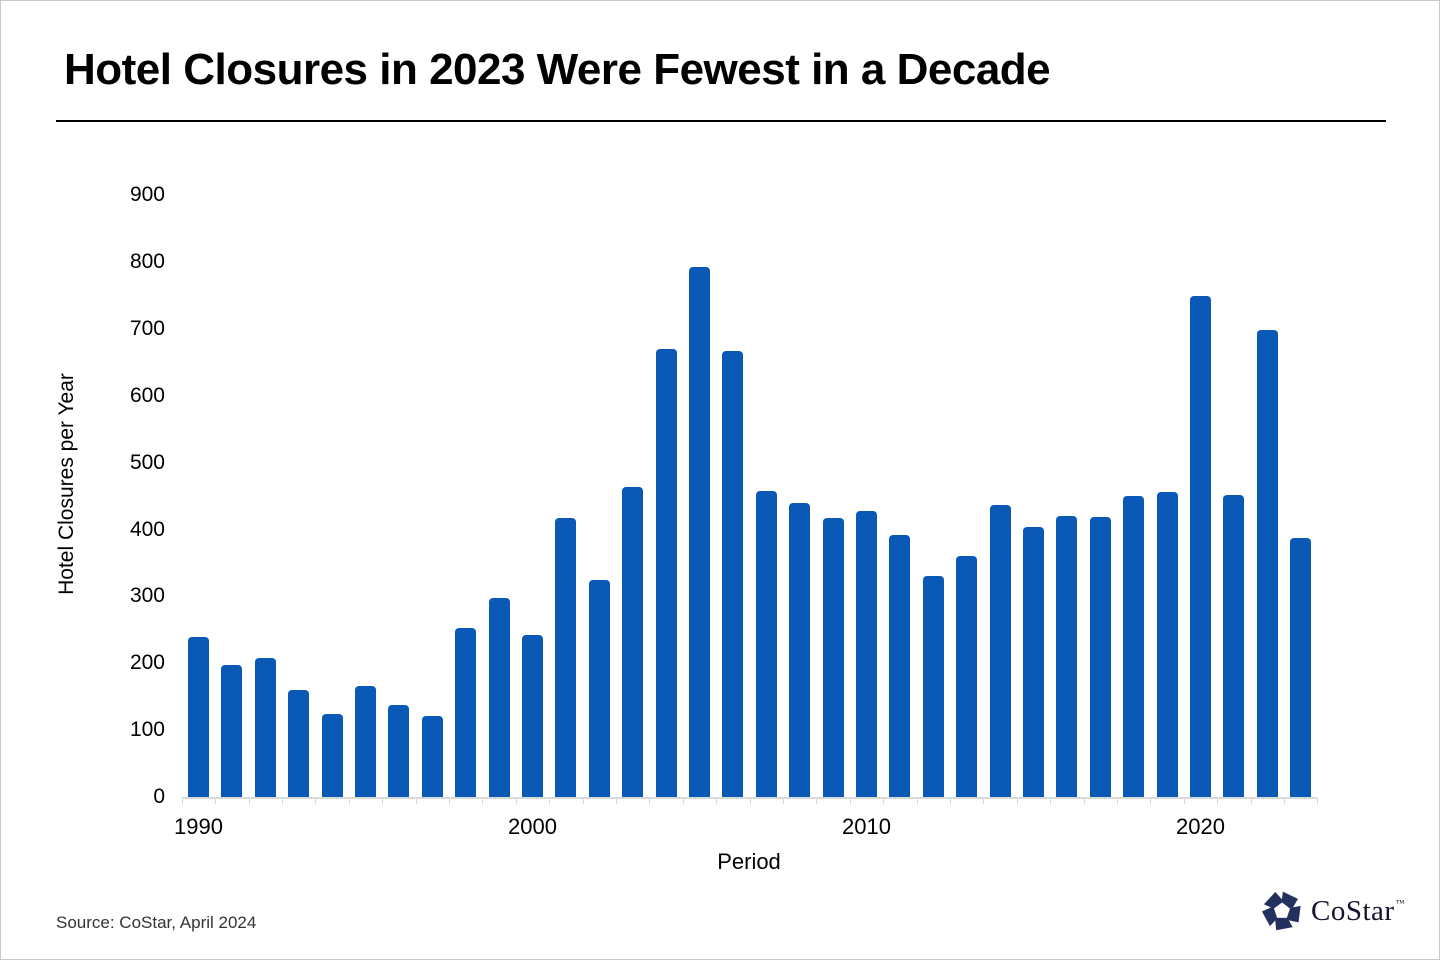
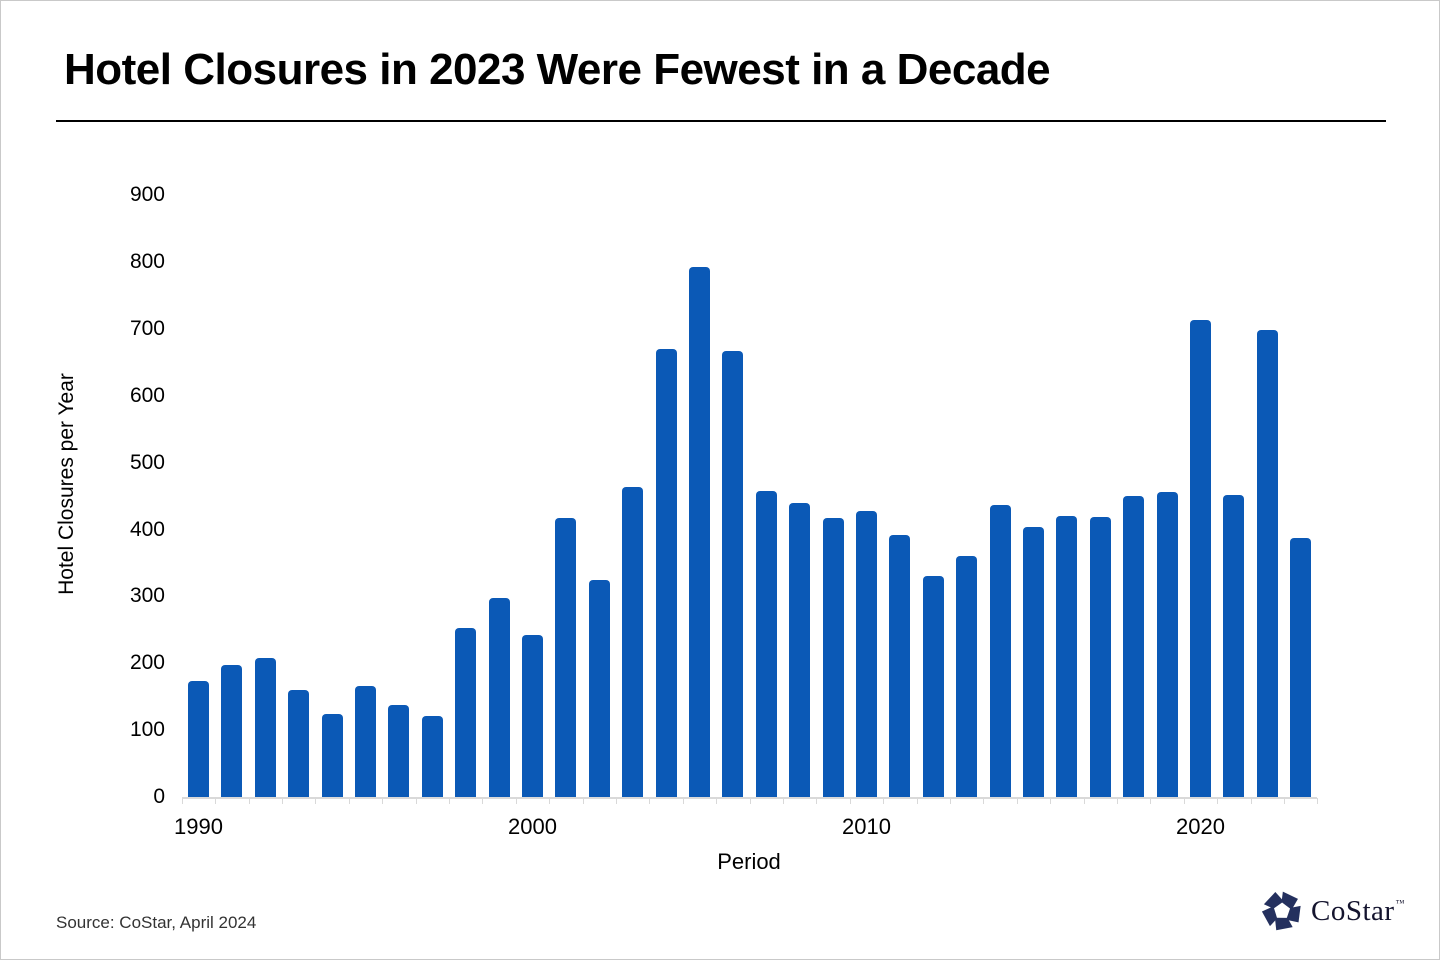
1990: 240 -> 170
2020: 750 -> 710
